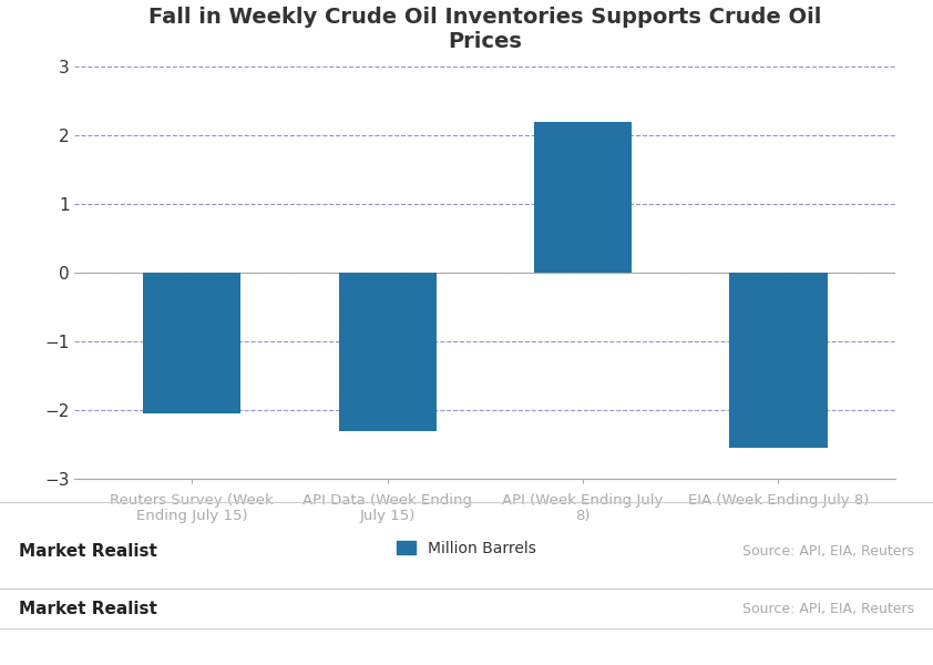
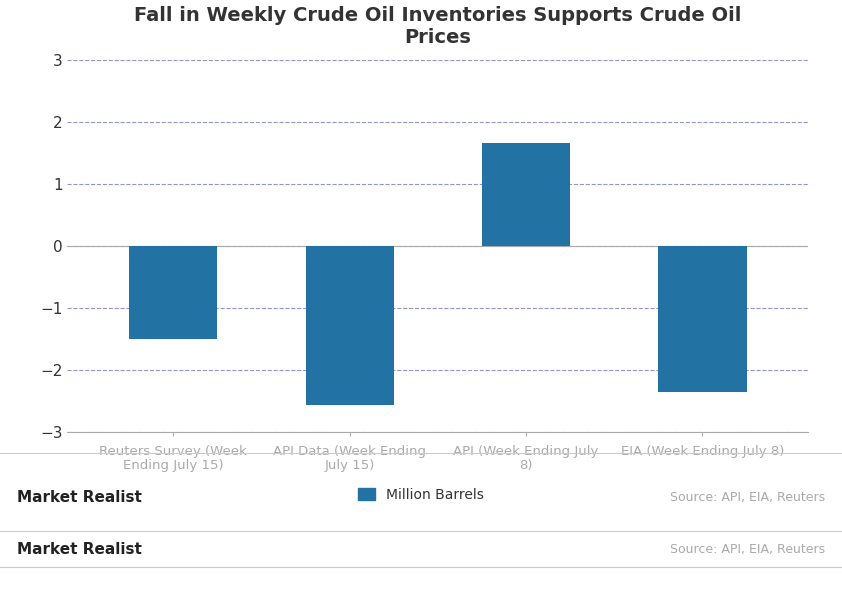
Reuters Survey (Week Ending July 15): -2.05 -> -1.50
API Data (Week Ending July 15): -2.30 -> -2.56
API (Week Ending July 8): 2.20 -> 1.66
EIA (Week Ending July 8): -2.55 -> -2.36
